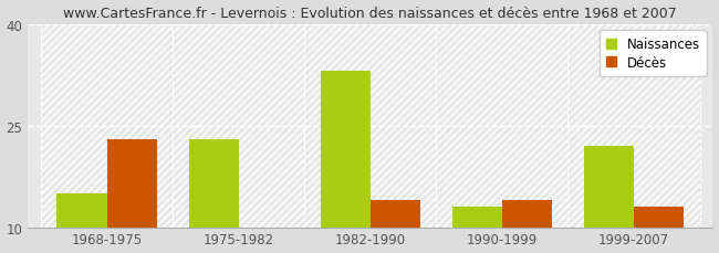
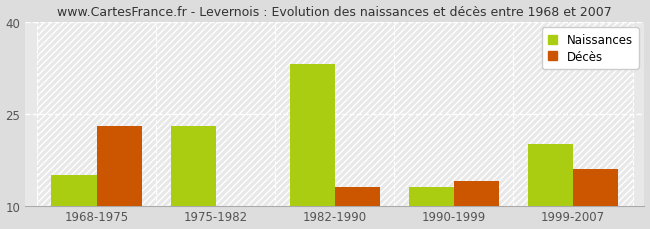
Décès/1982-1990: 14 -> 13
Naissances/1999-2007: 22 -> 20
Décès/1999-2007: 13 -> 16
